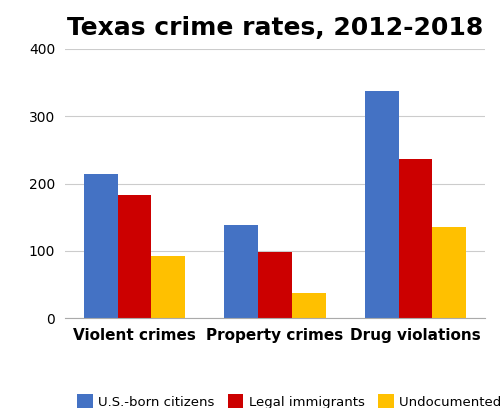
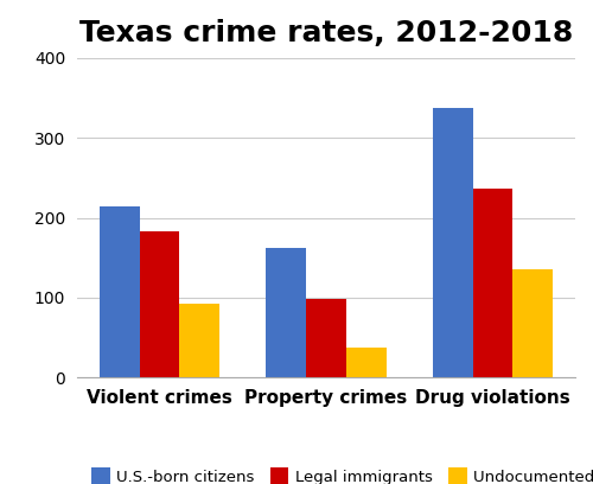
U.S.-born citizens/Property crimes: 138 -> 163
